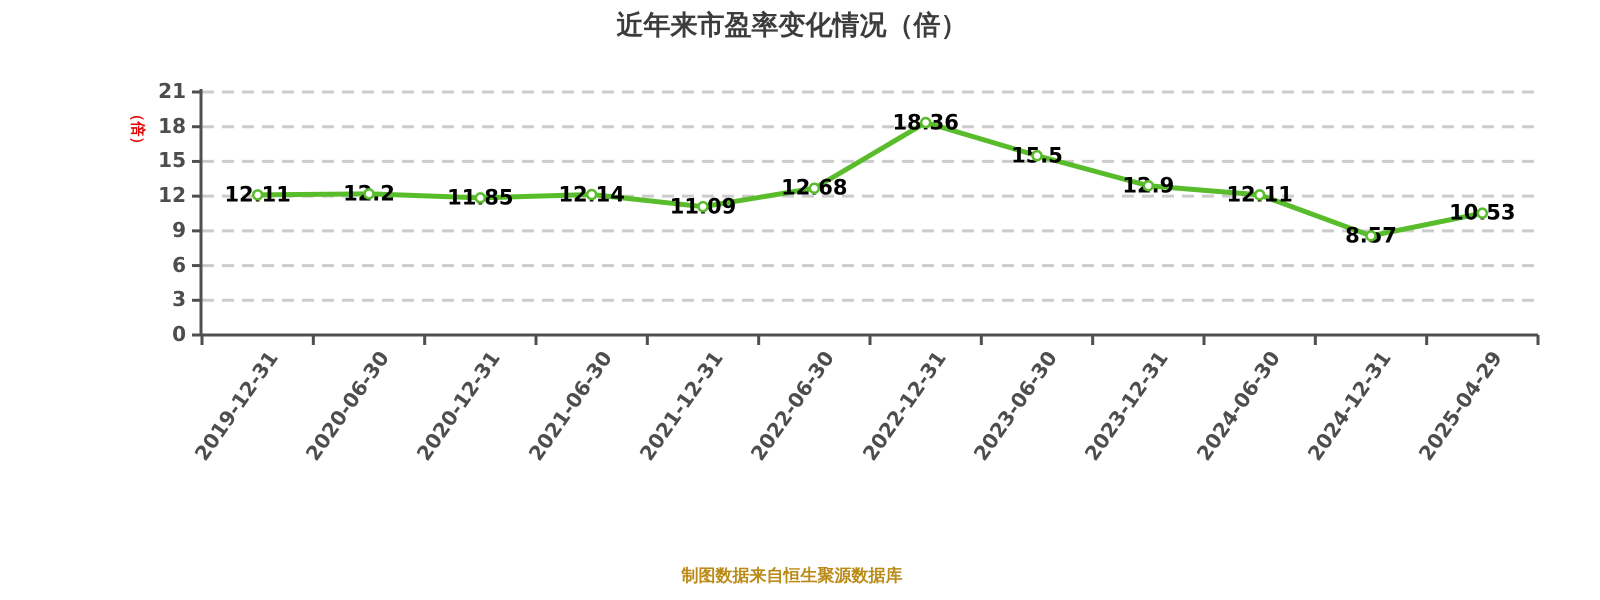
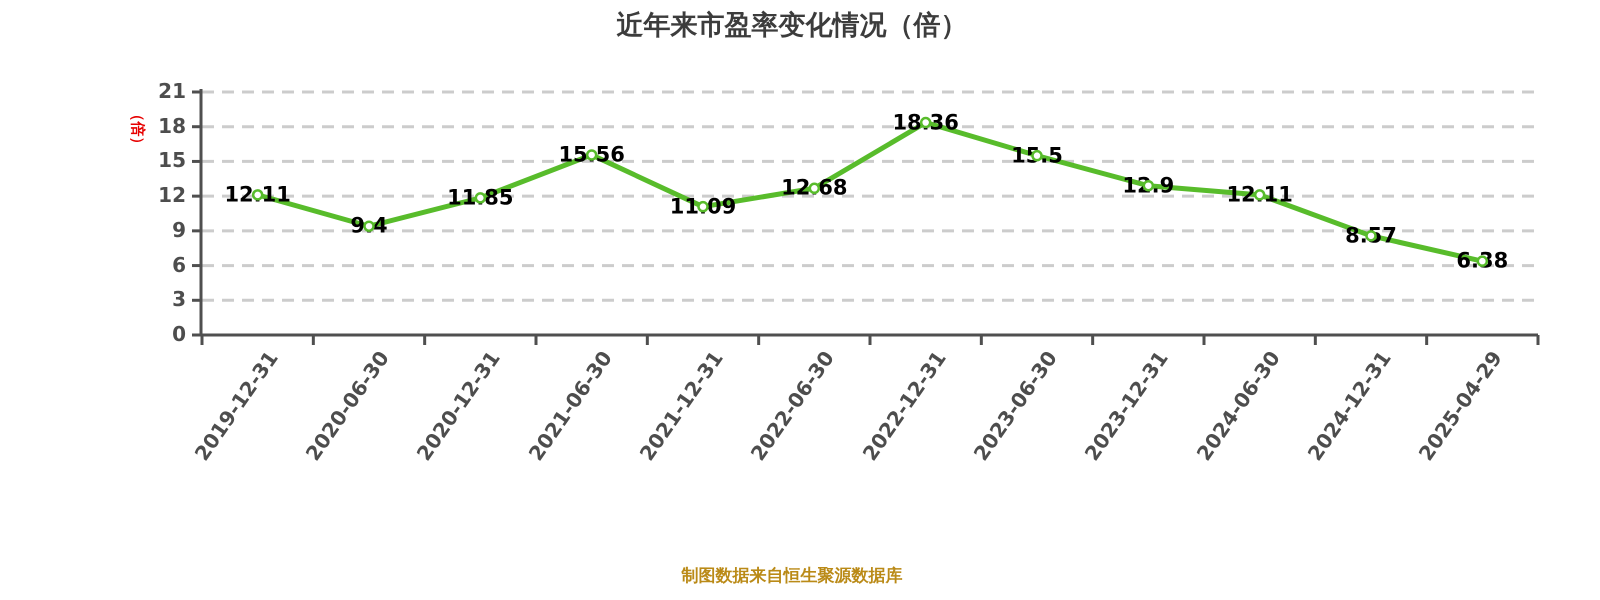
2020-06-30: 12.2 -> 9.4
2021-06-30: 12.14 -> 15.56
2025-04-29: 10.53 -> 6.38
